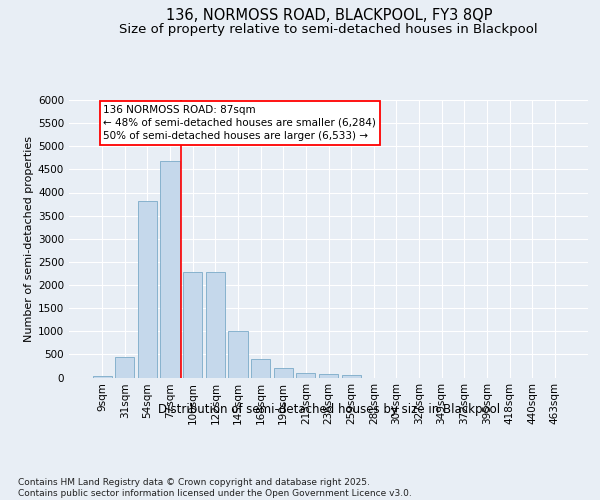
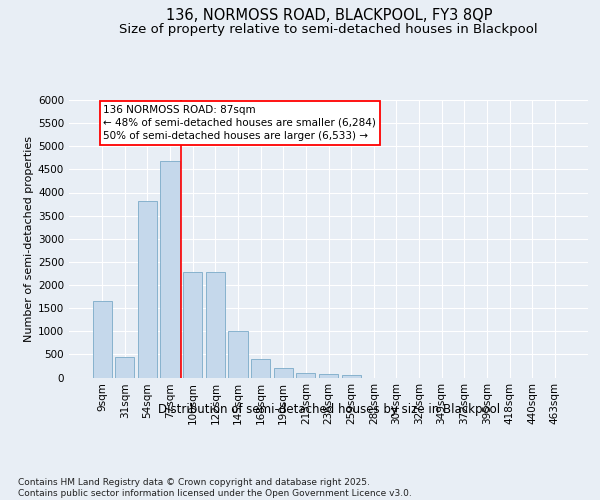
9sqm: 30 -> 1650
